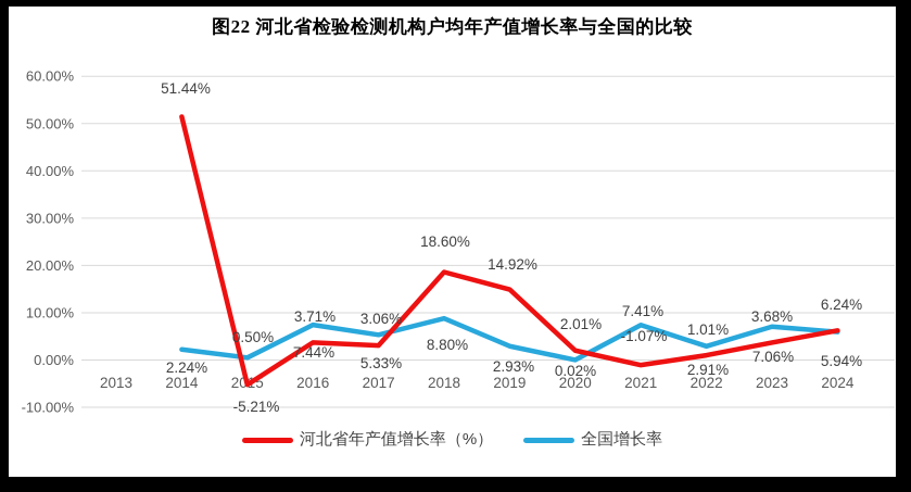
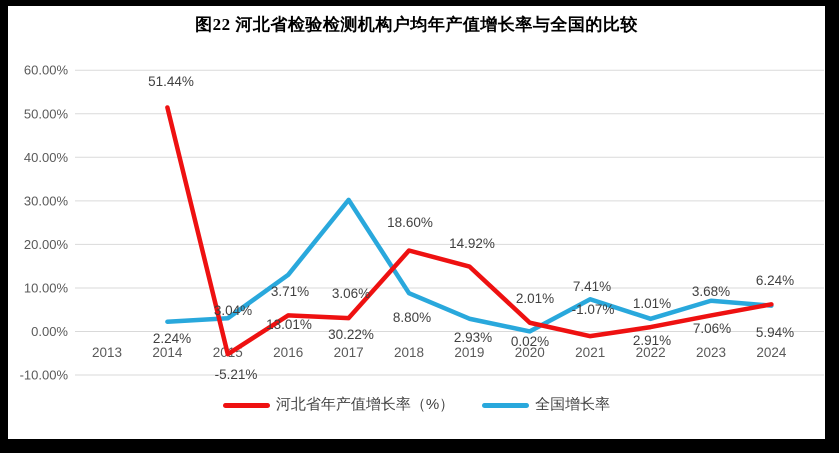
全国增长率/2015: 0.50% -> 3.04%
全国增长率/2016: 7.44% -> 13.01%
全国增长率/2017: 5.33% -> 30.22%
